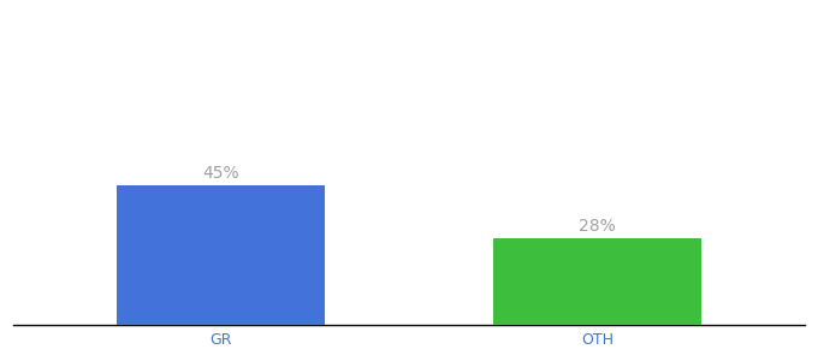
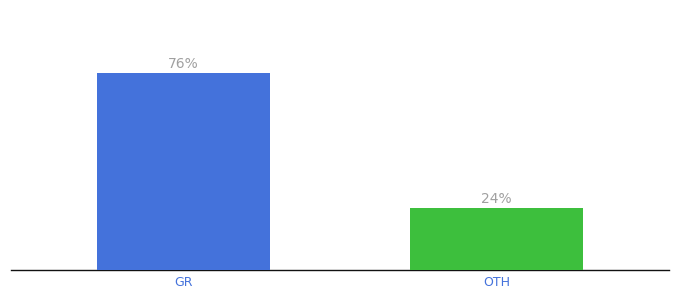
GR: 45% -> 76%
OTH: 28% -> 24%
